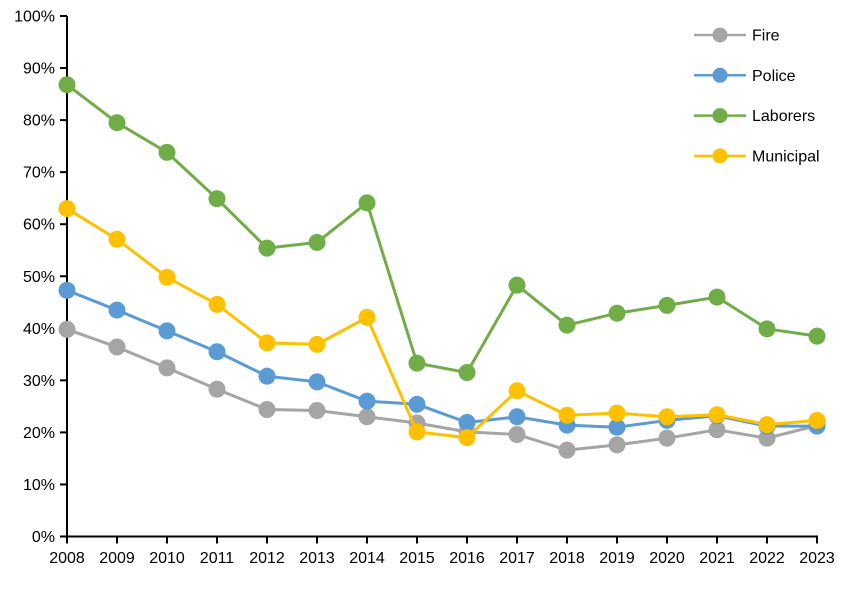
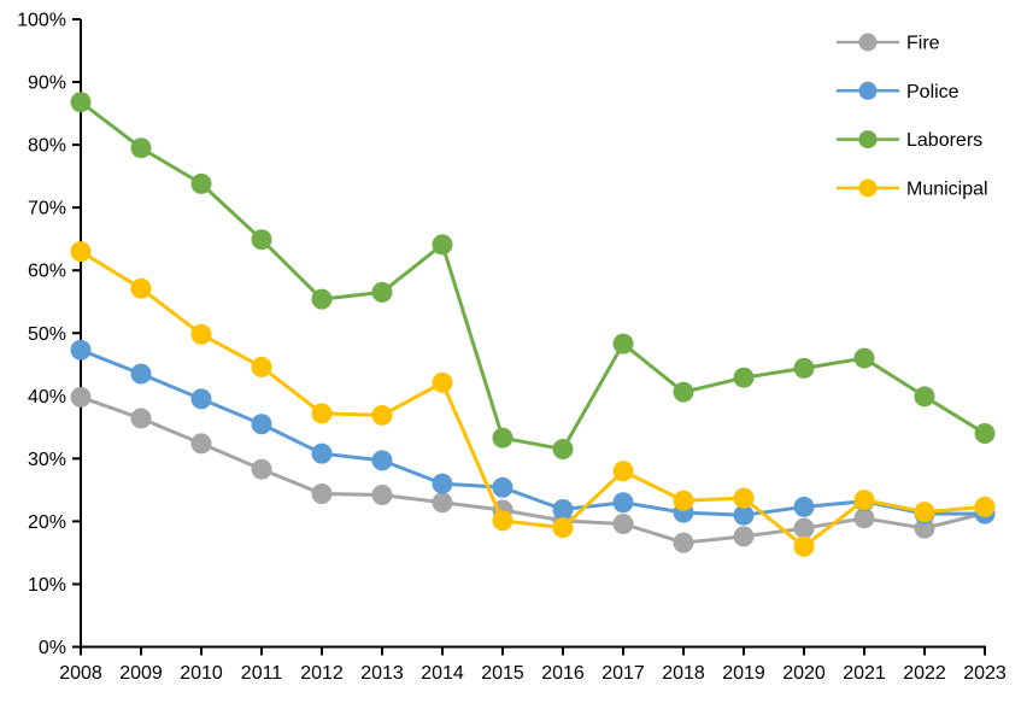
Municipal/2020: 23% -> 16%
Laborers/2023: 38% -> 34%
